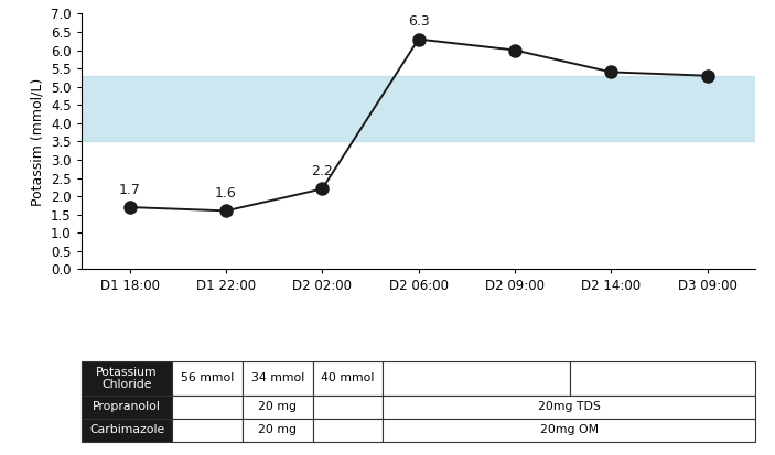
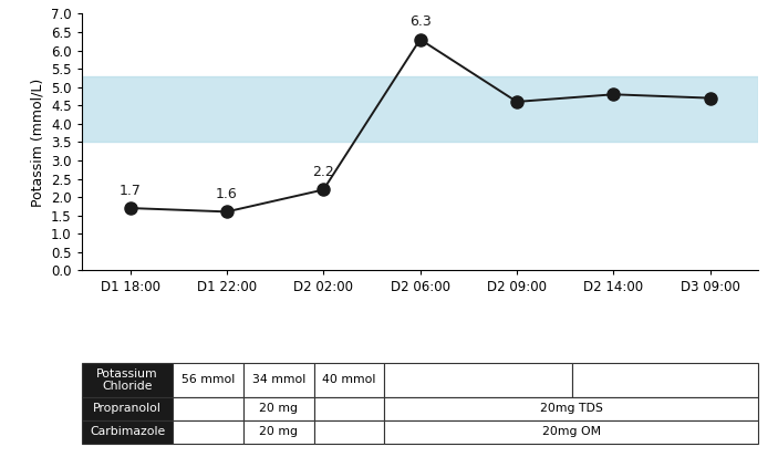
D2 09:00: 6.0 -> 4.6
D2 14:00: 5.4 -> 4.8
D3 09:00: 5.3 -> 4.7
